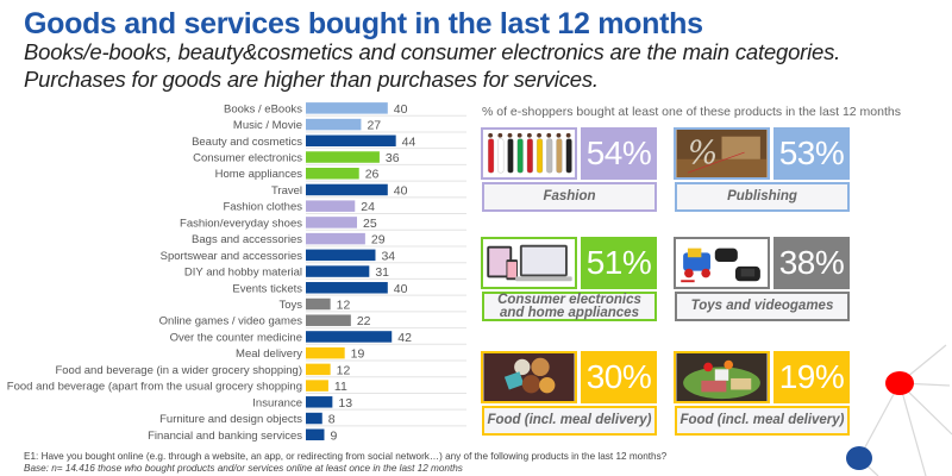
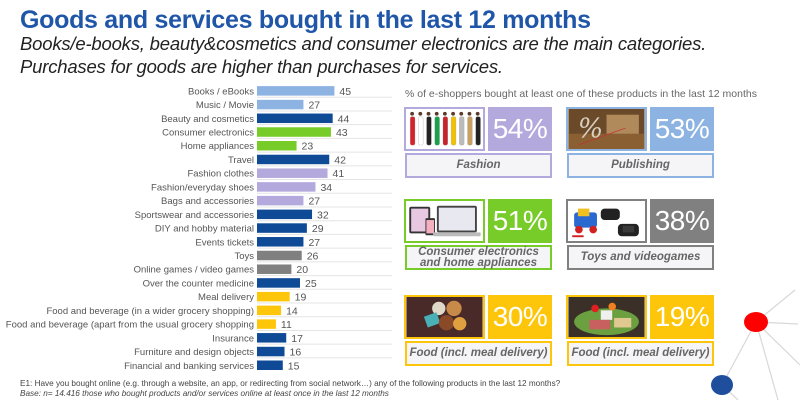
Books / eBooks: 40 -> 45
Consumer electronics: 36 -> 43
Home appliances: 26 -> 23
Travel: 40 -> 42
Fashion clothes: 24 -> 41
Fashion/everyday shoes: 25 -> 34
Bags and accessories: 29 -> 27
Sportswear and accessories: 34 -> 32
DIY and hobby material: 31 -> 29
Events tickets: 40 -> 27
Toys: 12 -> 26
Online games / video games: 22 -> 20
Over the counter medicine: 42 -> 25
Food and beverage (in a wider grocery shopping): 12 -> 14
Insurance: 13 -> 17
Furniture and design objects: 8 -> 16
Financial and banking services: 9 -> 15
